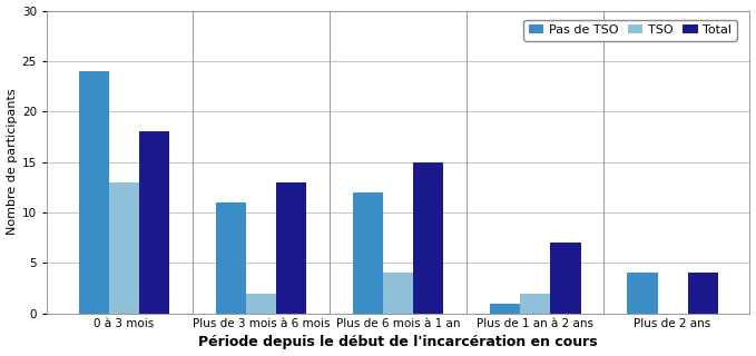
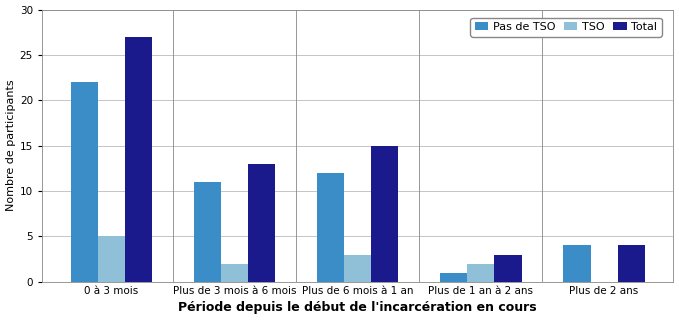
Pas de TSO/0 à 3 mois: 24 -> 22
TSO/0 à 3 mois: 13 -> 5
Total/0 à 3 mois: 18 -> 27
TSO/Plus de 6 mois à 1 an: 4 -> 3
Total/Plus de 1 an à 2 ans: 7 -> 3
